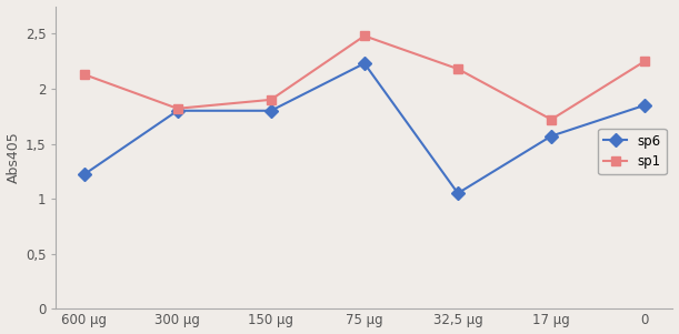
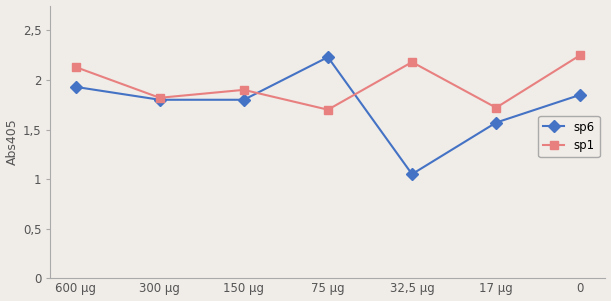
sp6/600 μg: 1,22 -> 1,93
sp1/75 μg: 2,48 -> 1,70
